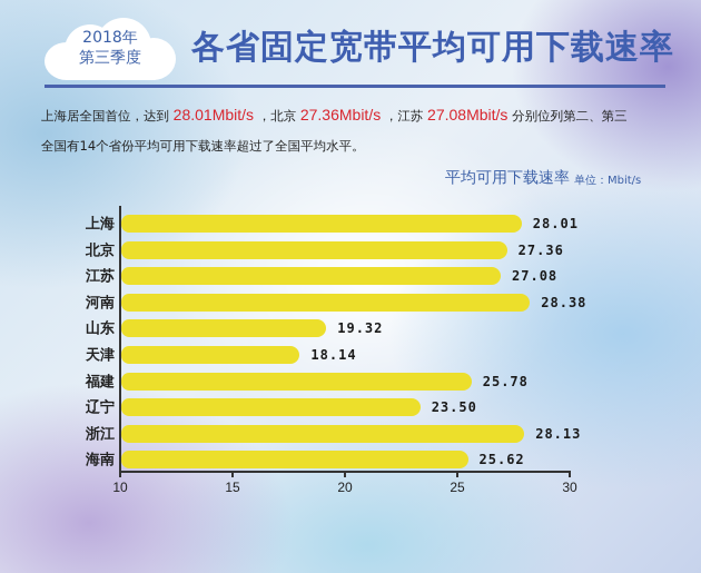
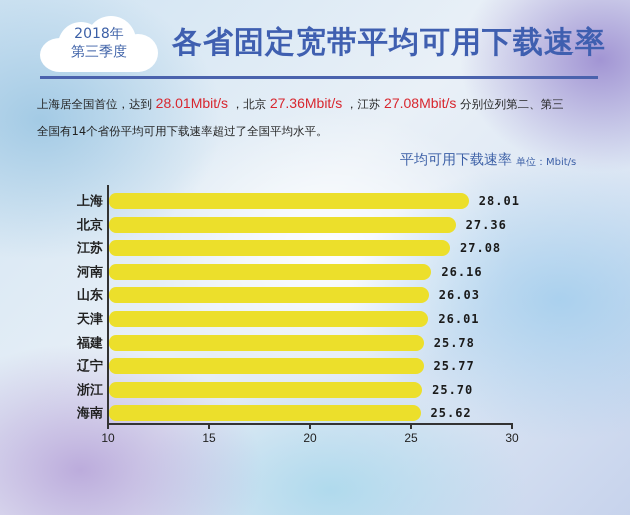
河南: 28.38 -> 26.16
山东: 19.32 -> 26.03
天津: 18.14 -> 26.01
辽宁: 23.50 -> 25.77
浙江: 28.13 -> 25.70
